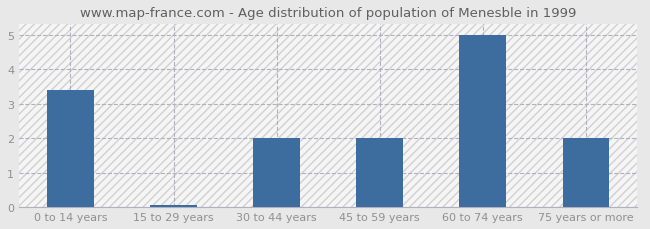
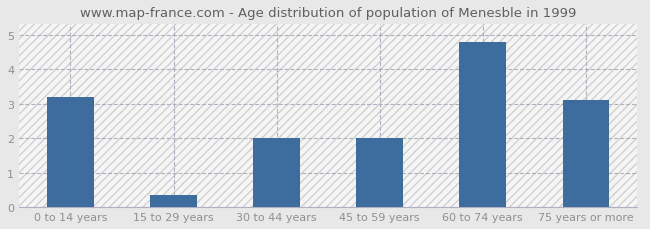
0 to 14 years: 3.40 -> 3.20
15 to 29 years: 0.05 -> 0.35
60 to 74 years: 5.00 -> 4.80
75 years or more: 2.00 -> 3.10
